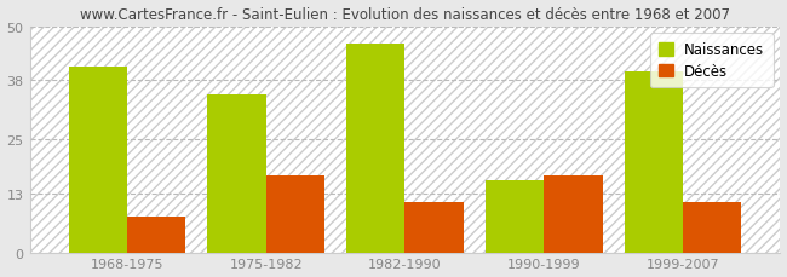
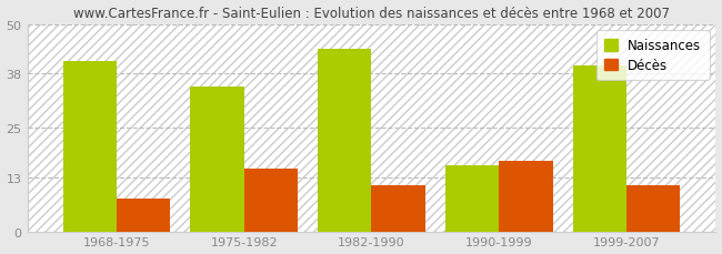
Décès/1975-1982: 17 -> 15
Naissances/1982-1990: 46 -> 44
